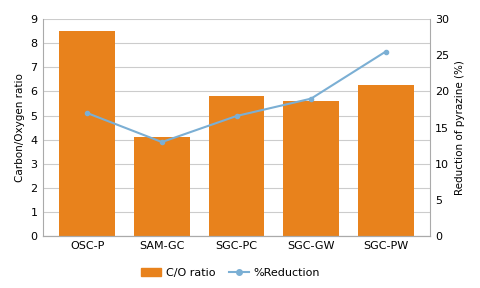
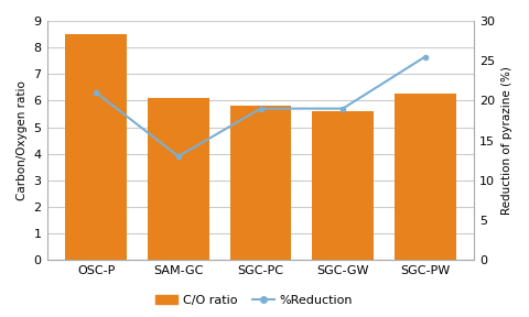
%Reduction/OSC-P: 17.0 -> 21.0
C/O ratio/SAM-GC: 4.10 -> 6.10
%Reduction/SGC-PC: 16.6 -> 19.0
